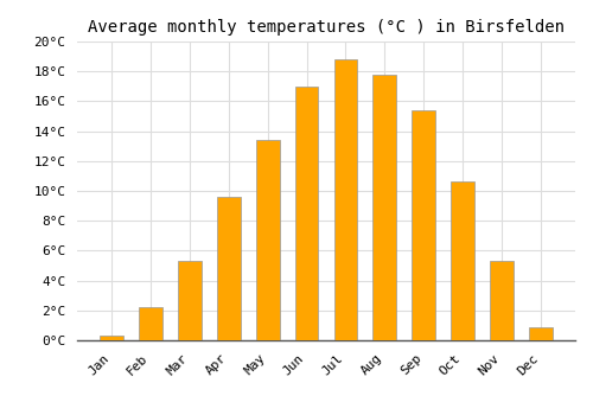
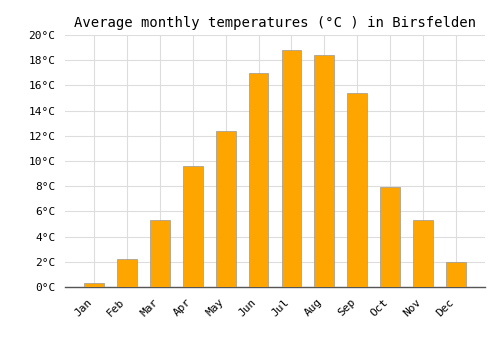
May: 13.4°C -> 12.4°C
Aug: 17.8°C -> 18.4°C
Oct: 10.6°C -> 7.9°C
Dec: 0.9°C -> 2.0°C
